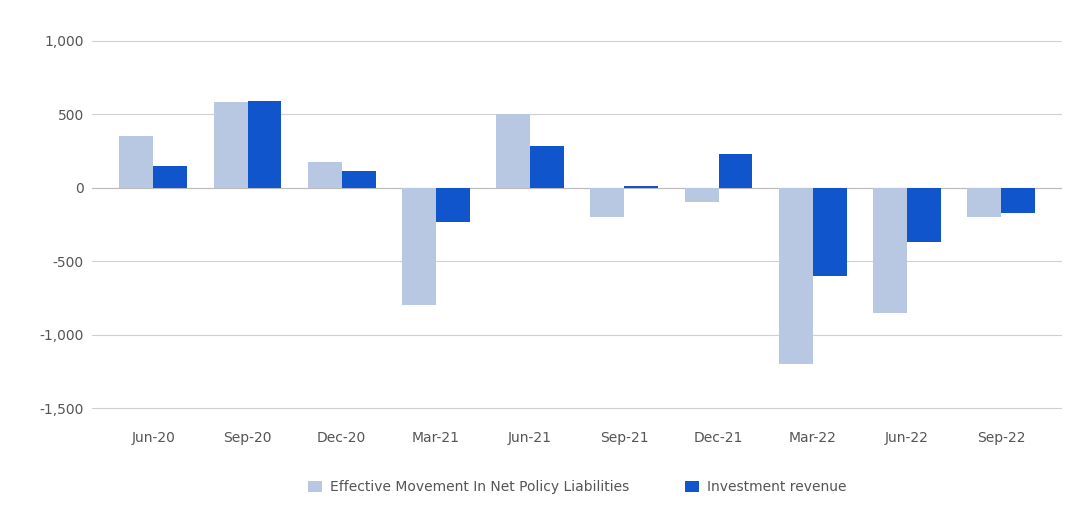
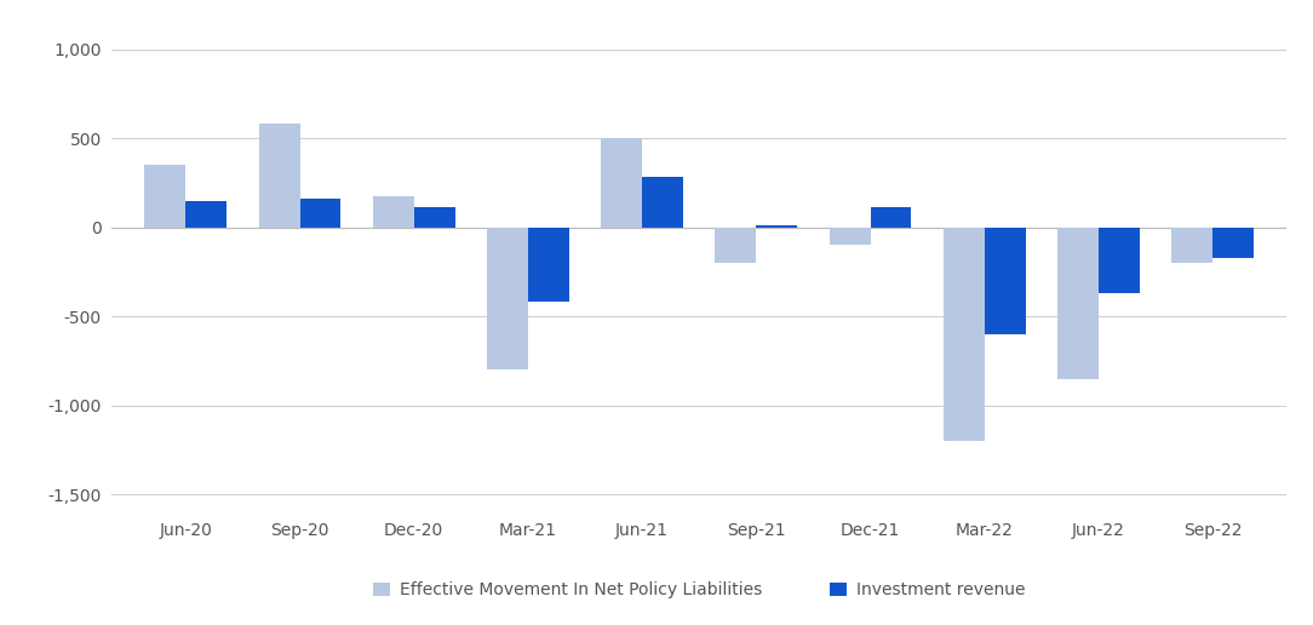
Investment revenue/Sep-20: 590 -> 160
Investment revenue/Mar-21: -230 -> -420
Investment revenue/Dec-21: 230 -> 110
